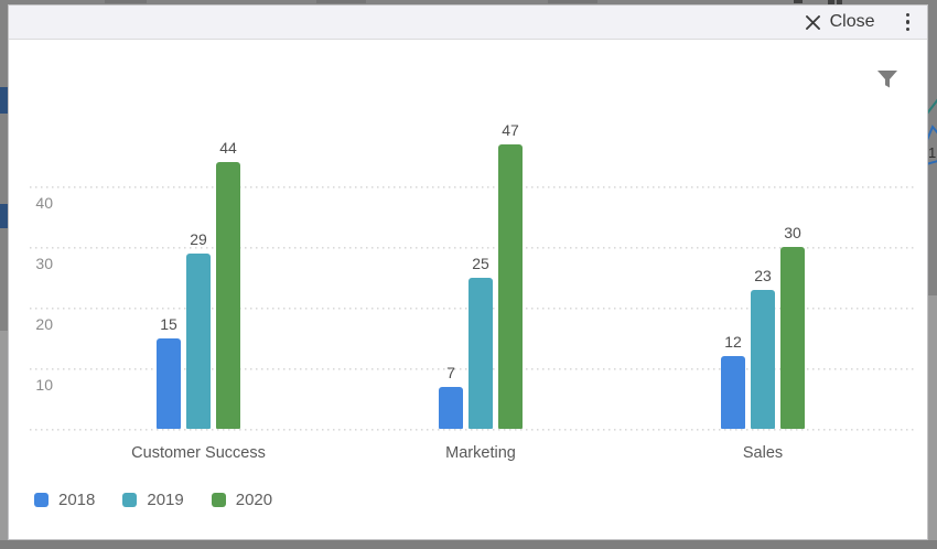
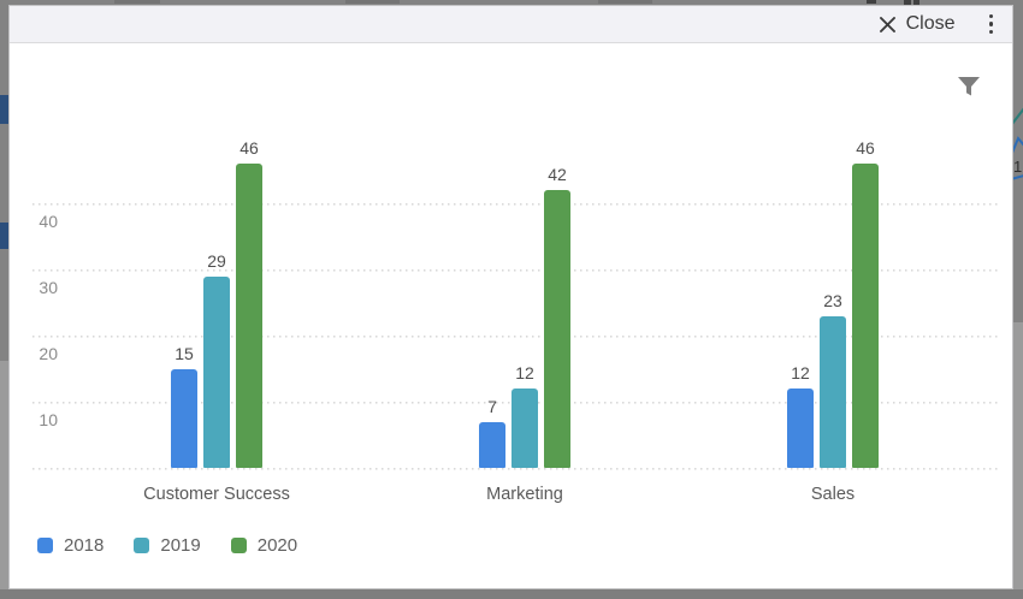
2020/Customer Success: 44 -> 46
2019/Marketing: 25 -> 12
2020/Marketing: 47 -> 42
2020/Sales: 30 -> 46
